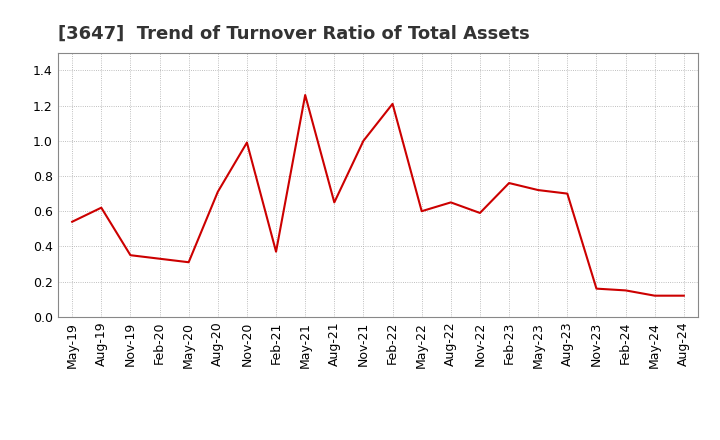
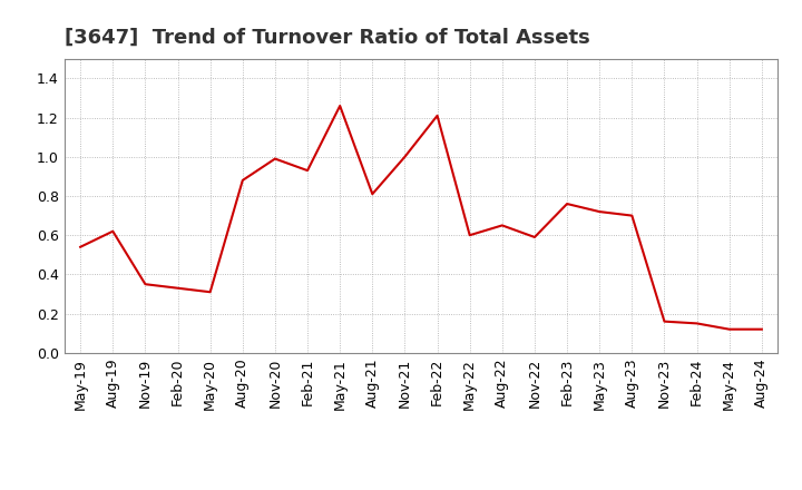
Aug-20: 0.71 -> 0.88
Feb-21: 0.37 -> 0.93
Aug-21: 0.65 -> 0.81
